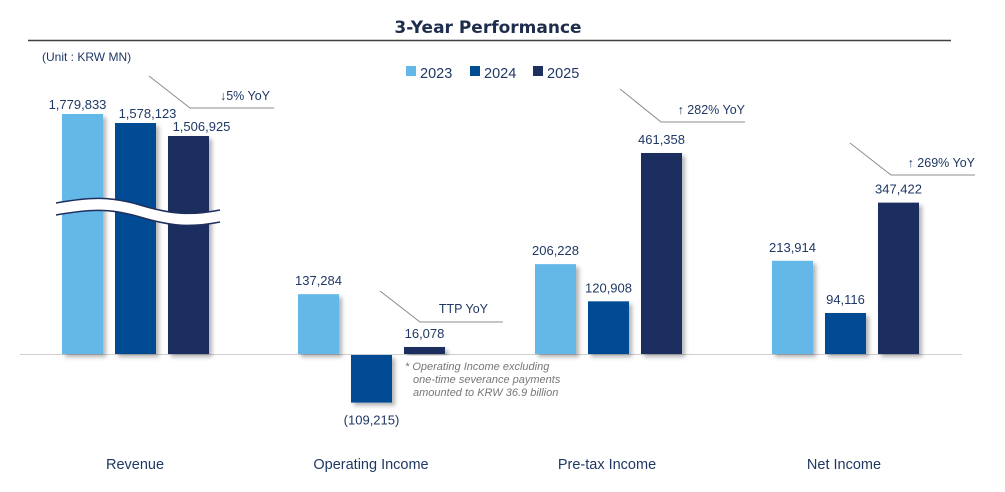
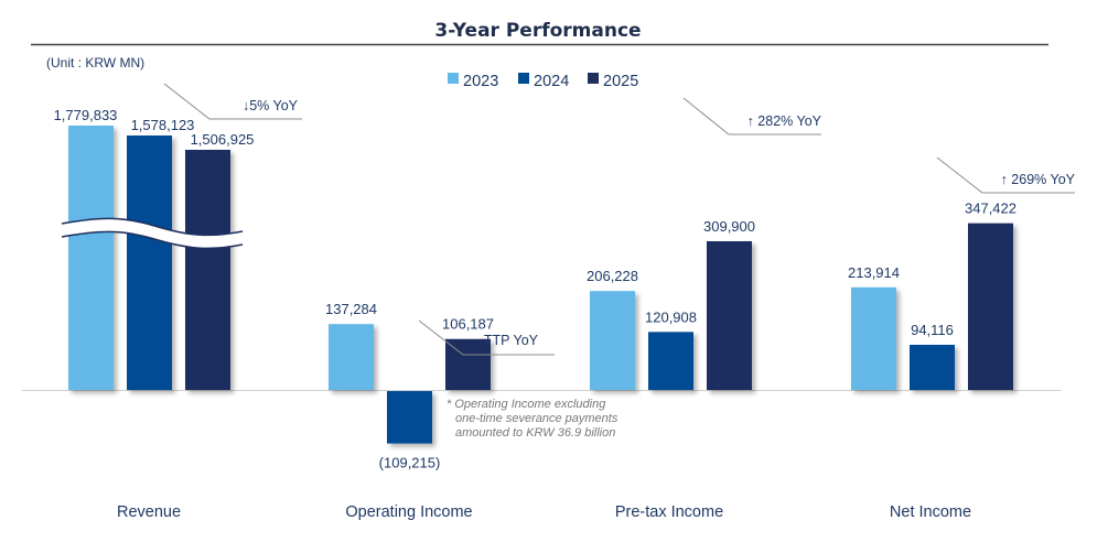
2025/Operating Income: 16,078 -> 106,187
2025/Pre-tax Income: 461,358 -> 309,900
